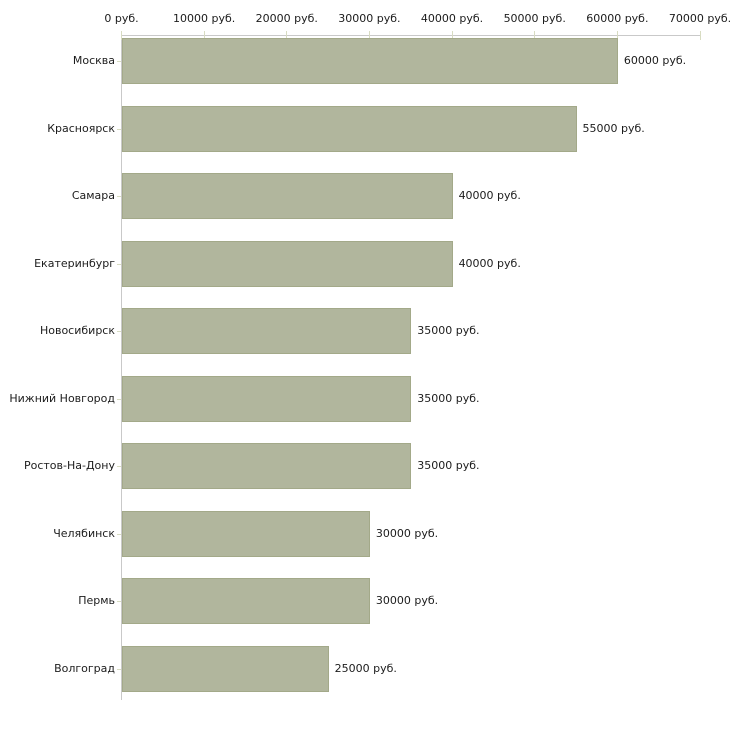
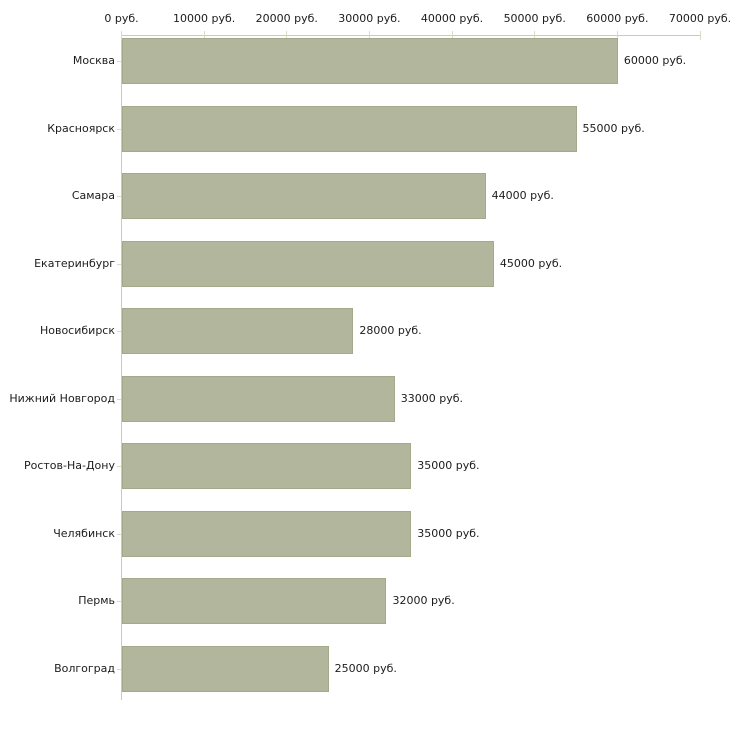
Самара: 40000 -> 44000
Екатеринбург: 40000 -> 45000
Новосибирск: 35000 -> 28000
Нижний Новгород: 35000 -> 33000
Челябинск: 30000 -> 35000
Пермь: 30000 -> 32000
